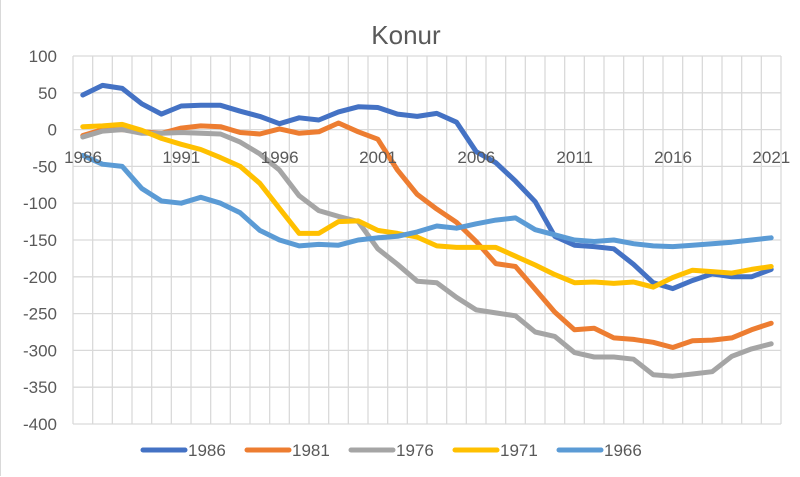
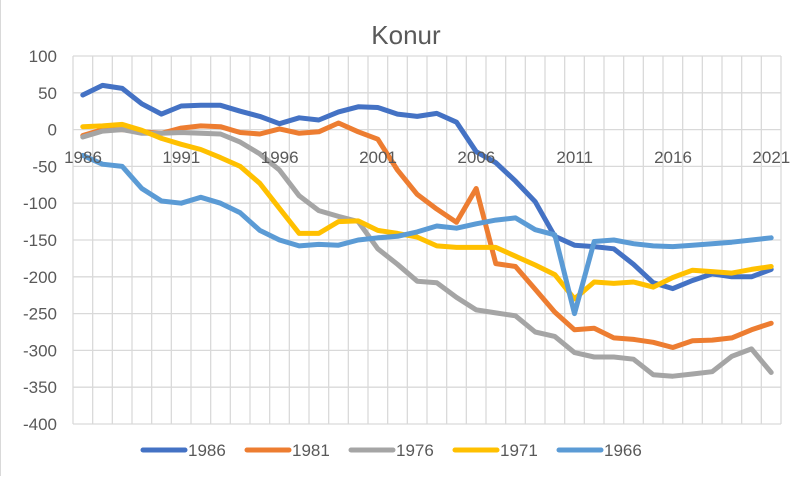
1981/2006: -150 -> -80
1971/2011: -210 -> -230
1966/2011: -150 -> -250
1976/2021: -290 -> -330
